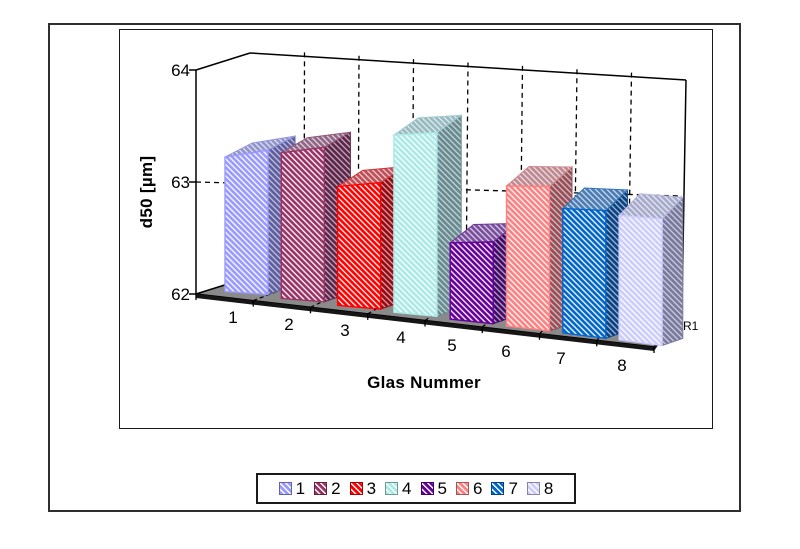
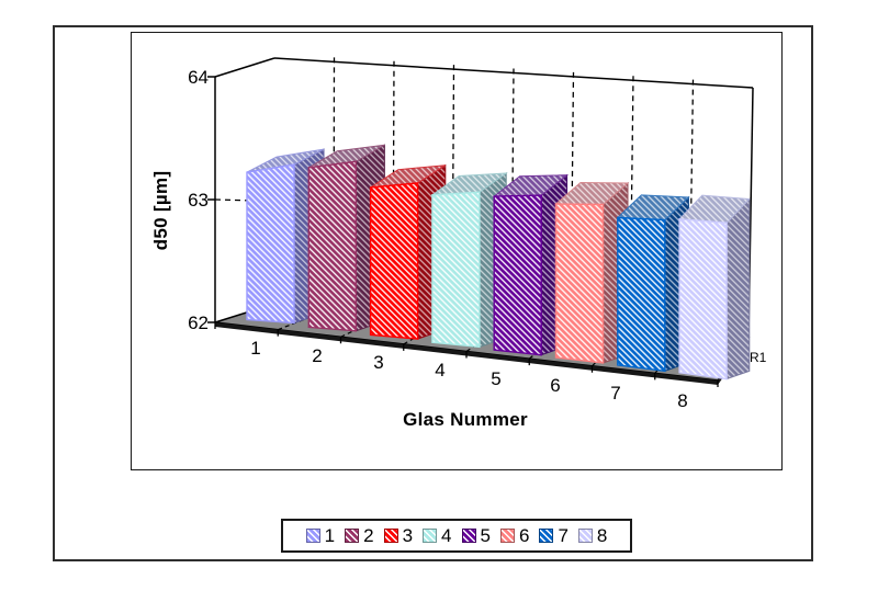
3: 63.06 -> 63.20
4: 63.58 -> 63.20
5: 62.68 -> 63.25
7: 63.11 -> 63.20
8: 63.11 -> 63.25
